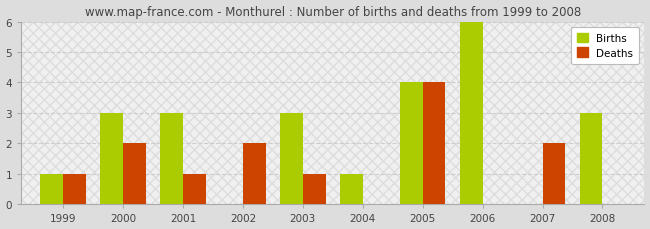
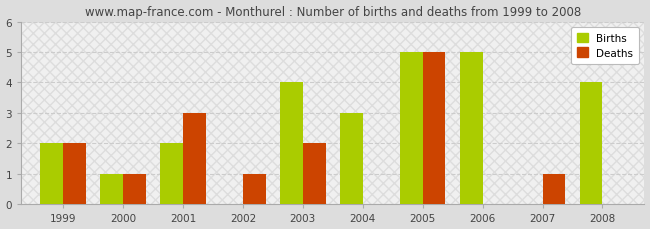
Births/1999: 1 -> 2
Deaths/1999: 1 -> 2
Births/2000: 3 -> 1
Deaths/2000: 2 -> 1
Births/2001: 3 -> 2
Deaths/2001: 1 -> 3
Deaths/2002: 2 -> 1
Births/2003: 3 -> 4
Deaths/2003: 1 -> 2
Births/2004: 1 -> 3
Births/2005: 4 -> 5
Deaths/2005: 4 -> 5
Births/2006: 6 -> 5
Deaths/2007: 2 -> 1
Births/2008: 3 -> 4
